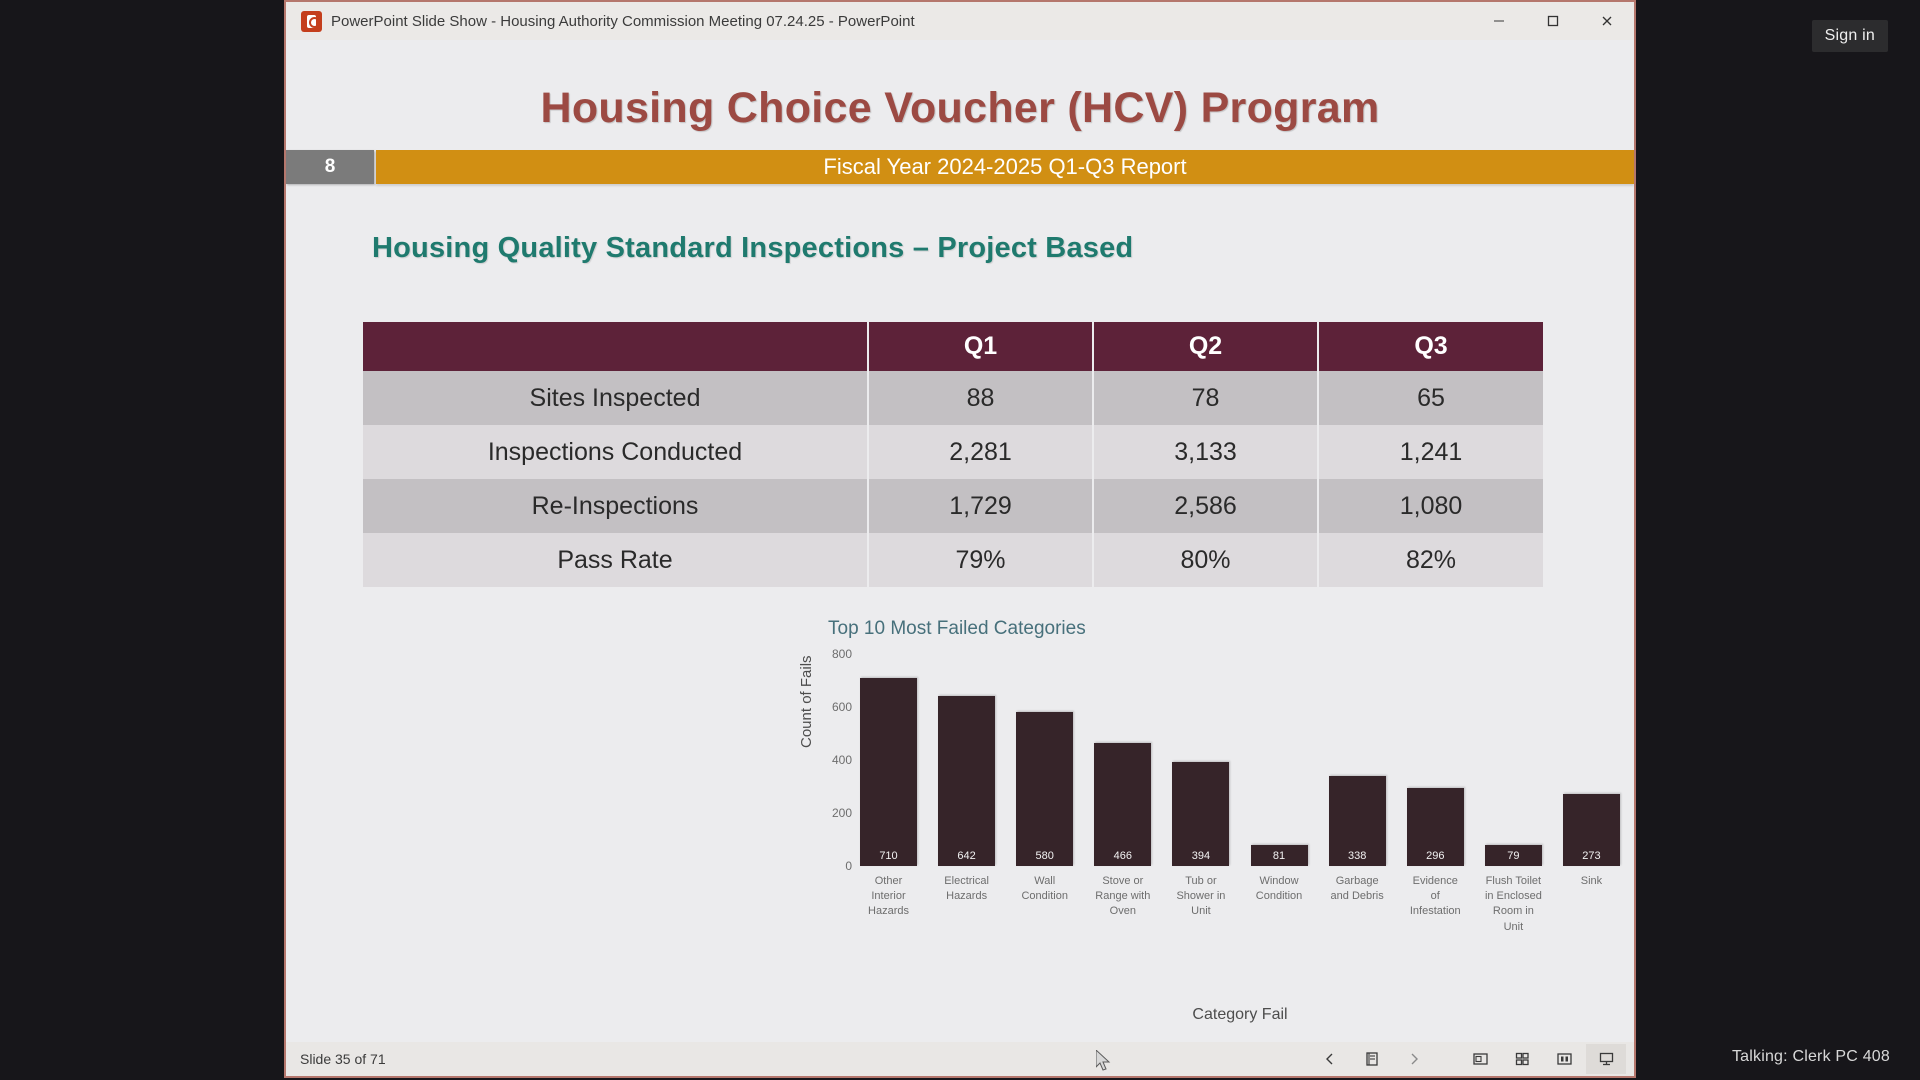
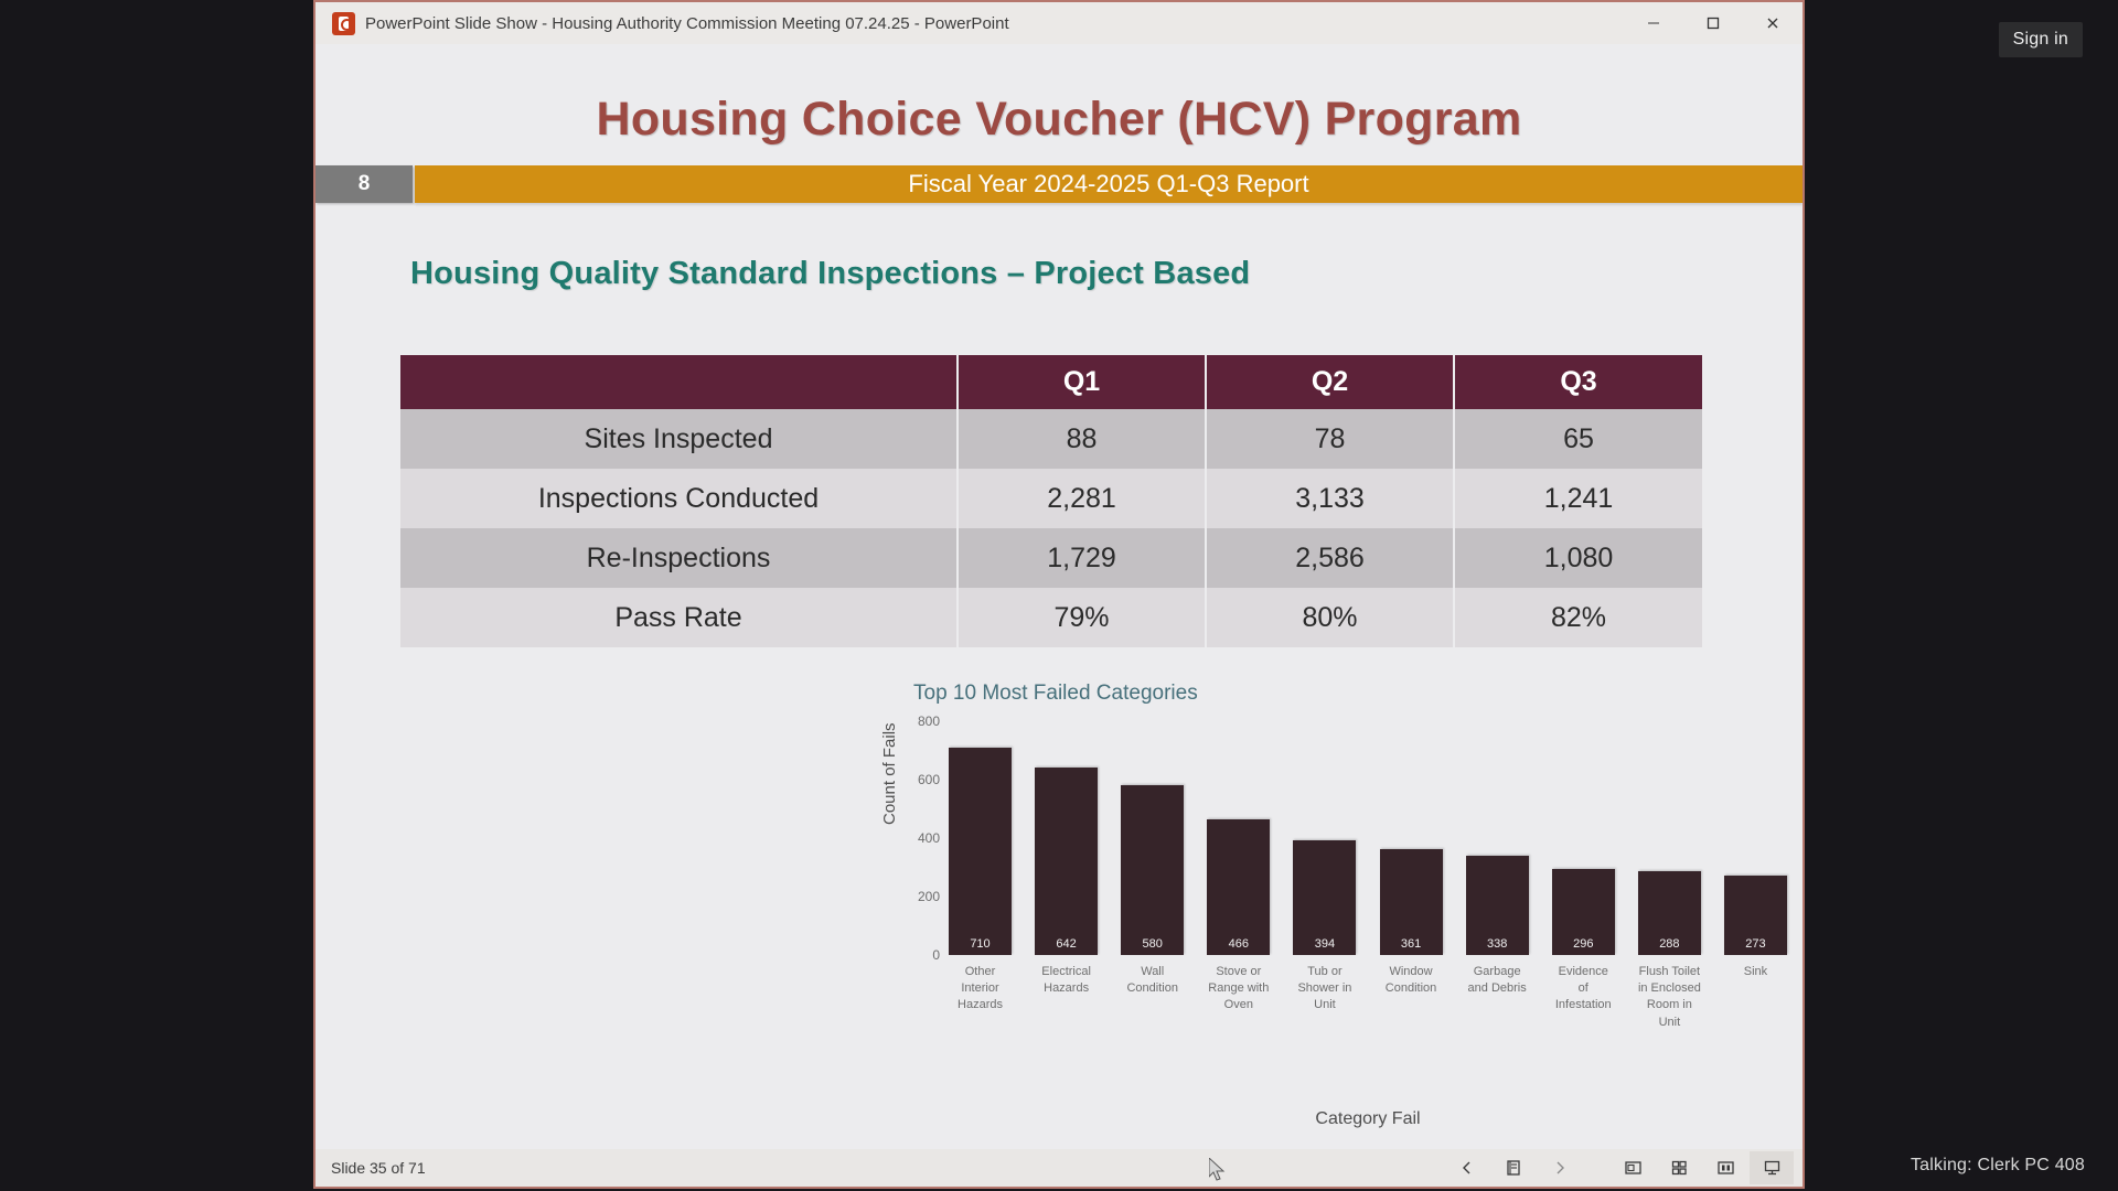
Window Condition: 81 -> 361
Flush Toilet in Enclosed Room in Unit: 79 -> 288
